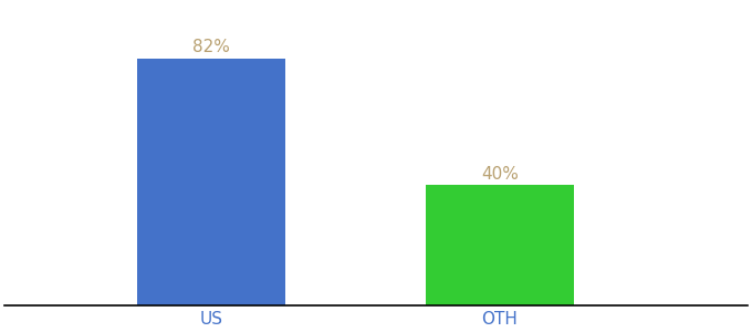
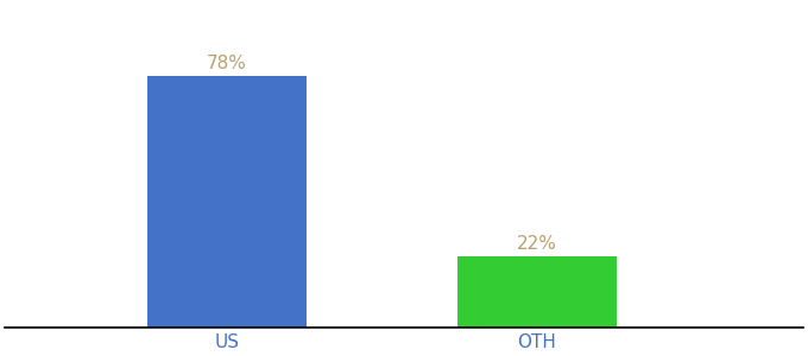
US: 82% -> 78%
OTH: 40% -> 22%
